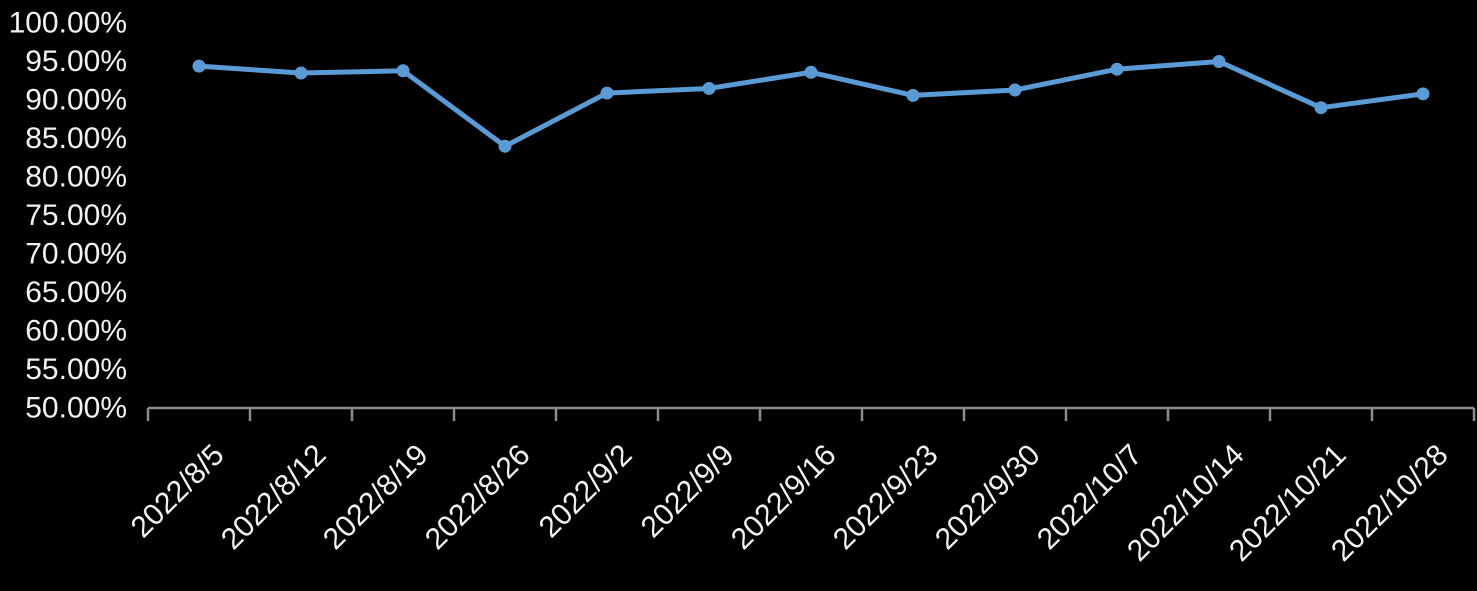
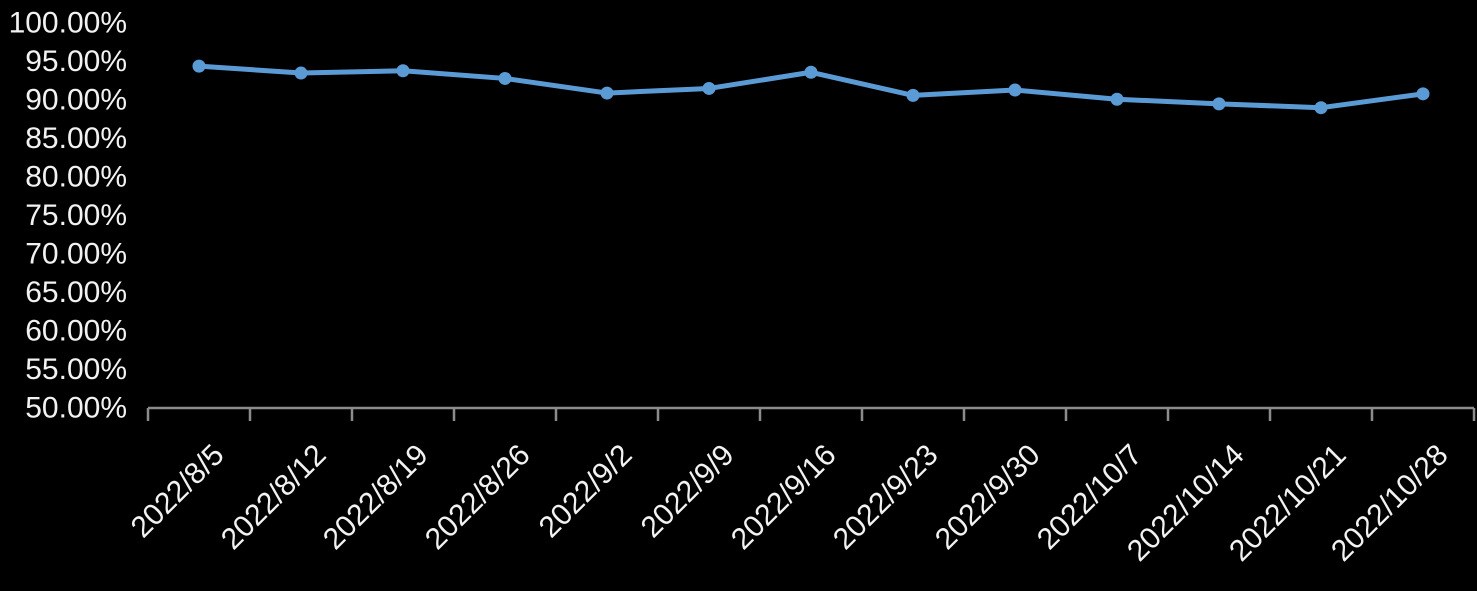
2022/8/26: 84% -> 93%
2022/10/7: 94% -> 90%
2022/10/14: 95% -> 90%
